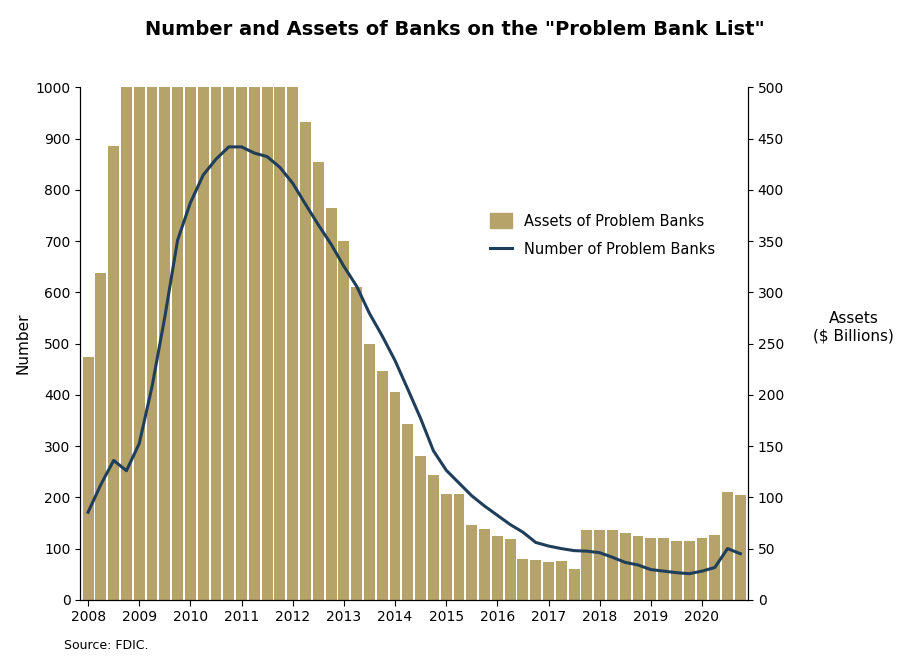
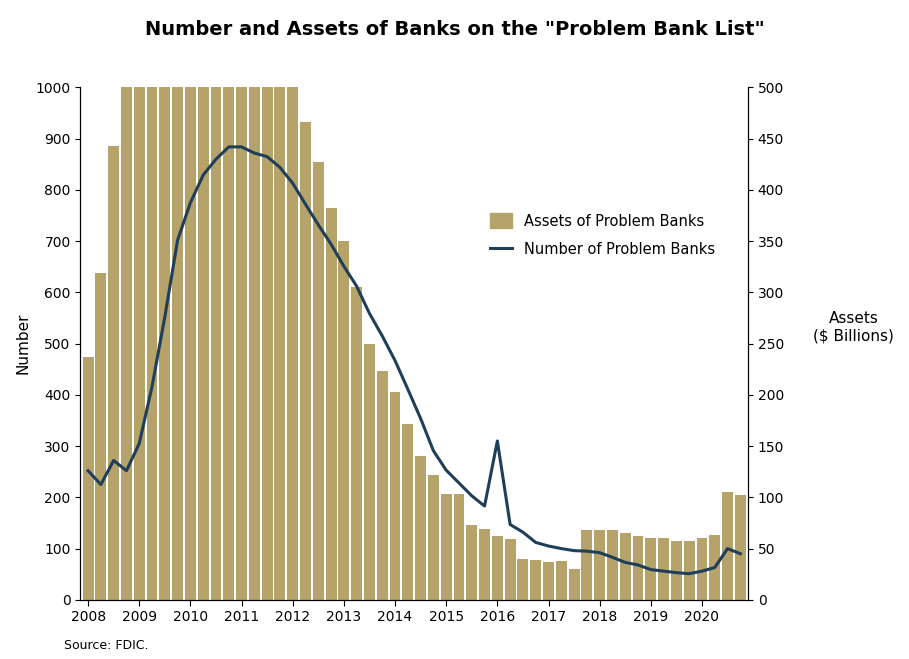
Number of Problem Banks/2008: 171 -> 252
Number of Problem Banks/2016: 165 -> 310
